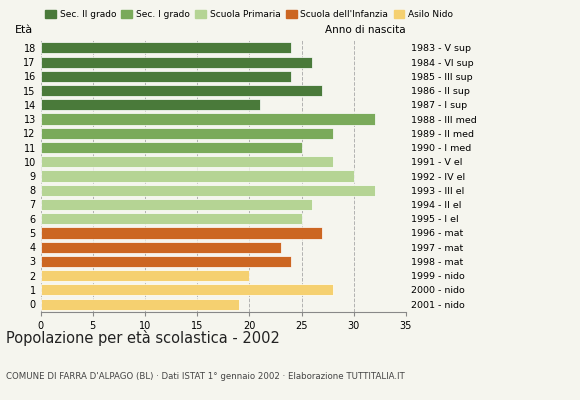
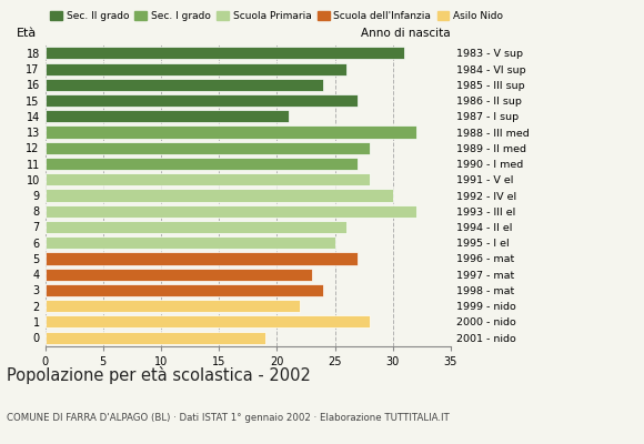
18: 24 -> 31
11: 25 -> 27
2: 20 -> 22
